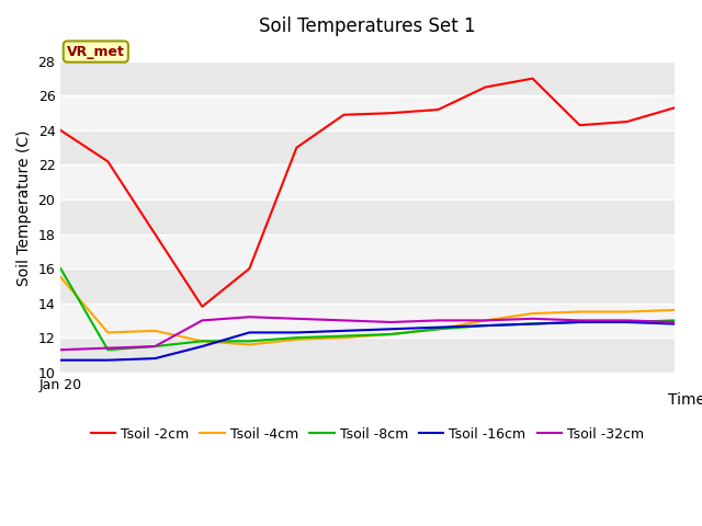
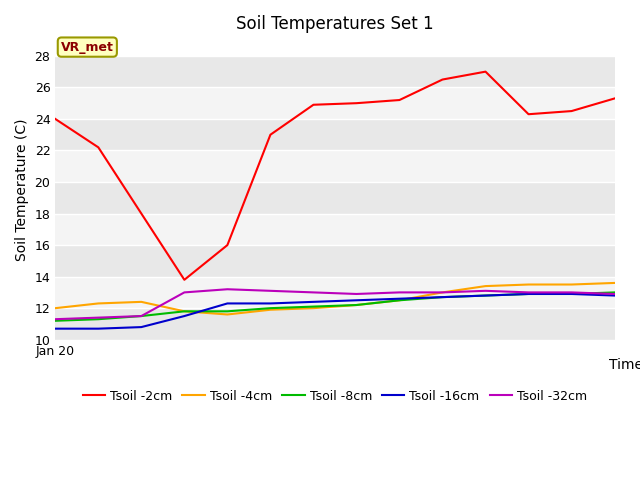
Tsoil -4cm/Jan 20: 15.5 -> 12.0
Tsoil -8cm/Jan 20: 16.0 -> 11.2
